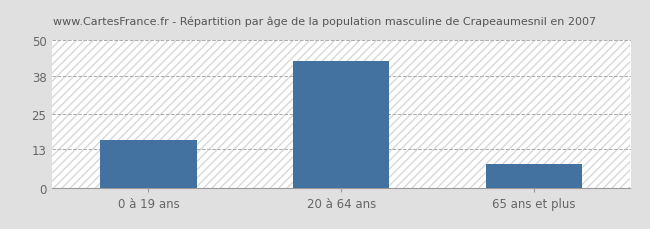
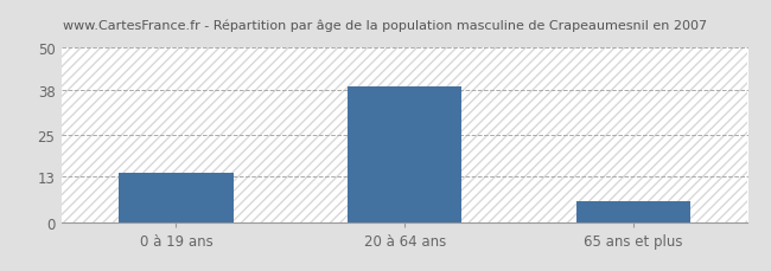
0 à 19 ans: 16 -> 14
20 à 64 ans: 43 -> 39
65 ans et plus: 8 -> 6
